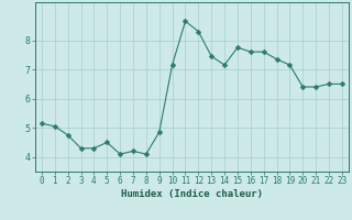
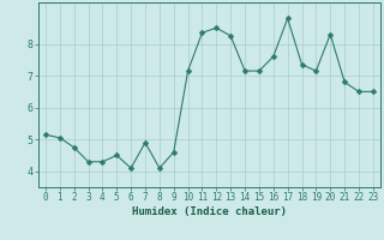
7: 4.20 -> 4.90
9: 4.85 -> 4.60
11: 8.65 -> 8.35
12: 8.30 -> 8.50
13: 7.45 -> 8.25
15: 7.75 -> 7.15
17: 7.60 -> 8.80
20: 6.40 -> 8.30
21: 6.40 -> 6.80
